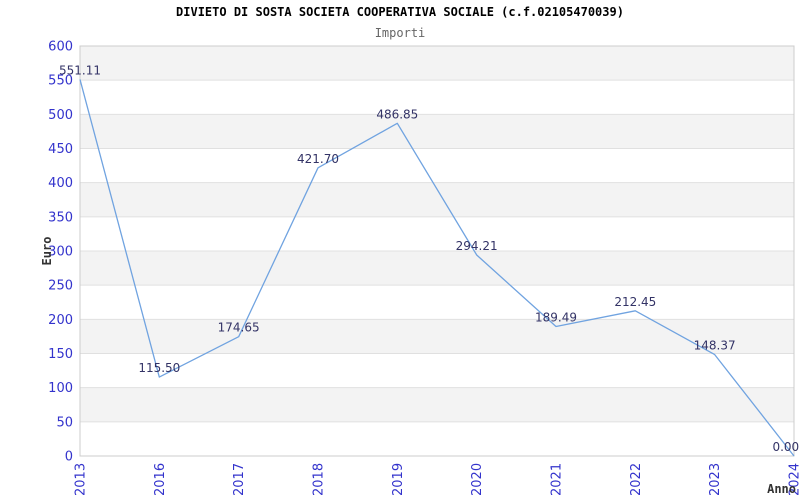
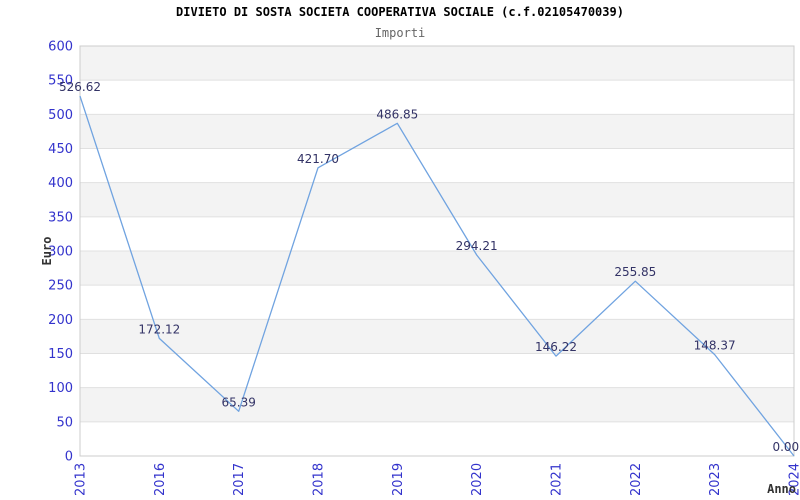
2013: 551.11 -> 526.62
2016: 115.50 -> 172.12
2017: 174.65 -> 65.39
2021: 189.49 -> 146.22
2022: 212.45 -> 255.85
